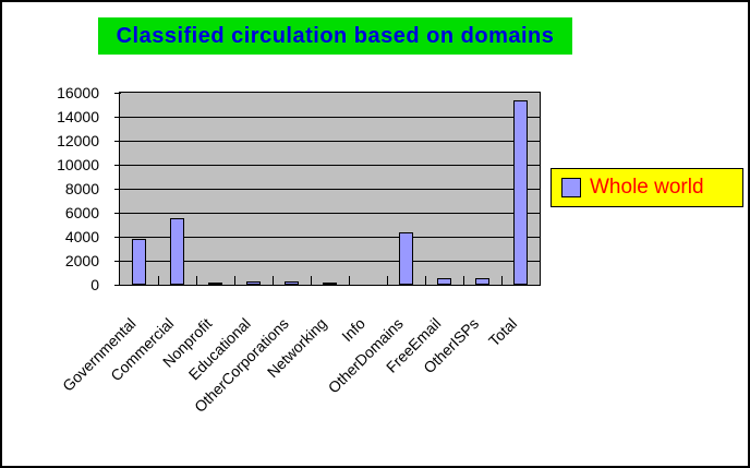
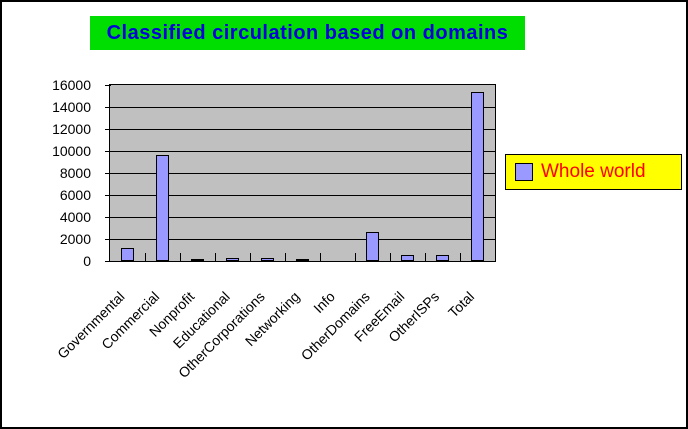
Governmental: 3800 -> 1200
Commercial: 5500 -> 9600
OtherDomains: 4400 -> 2600
